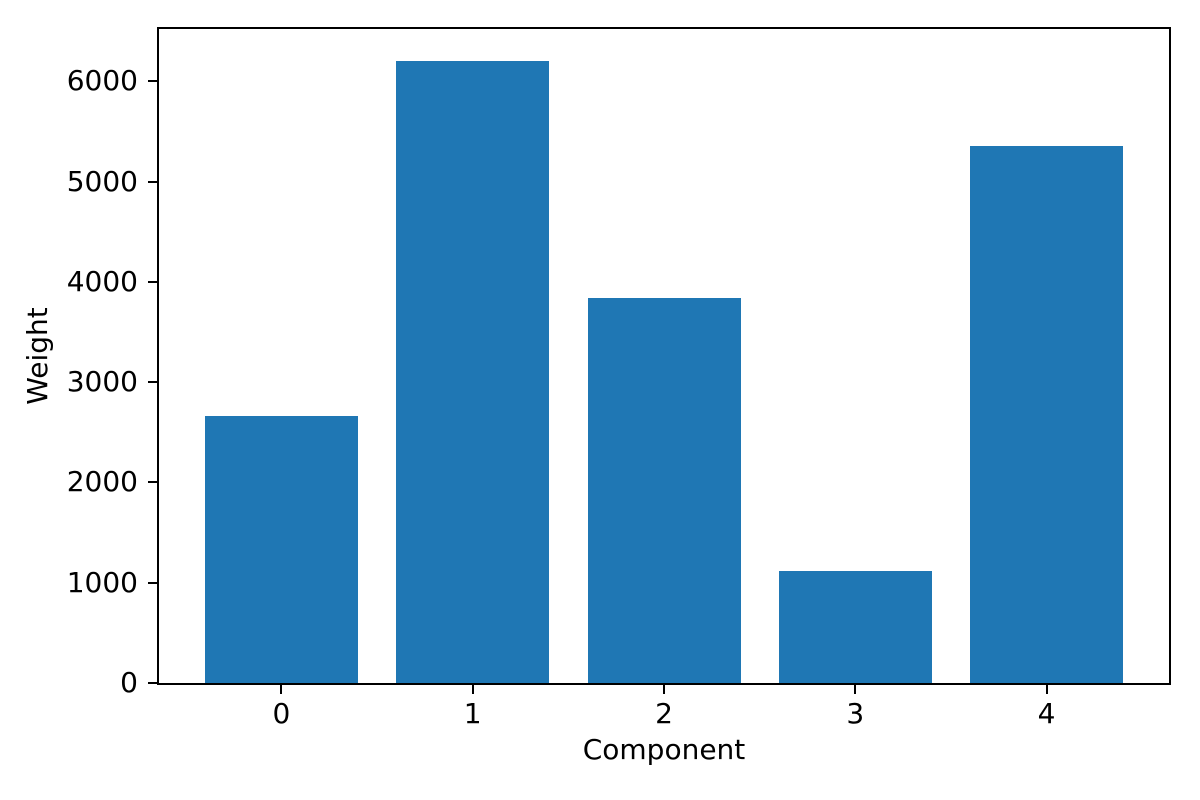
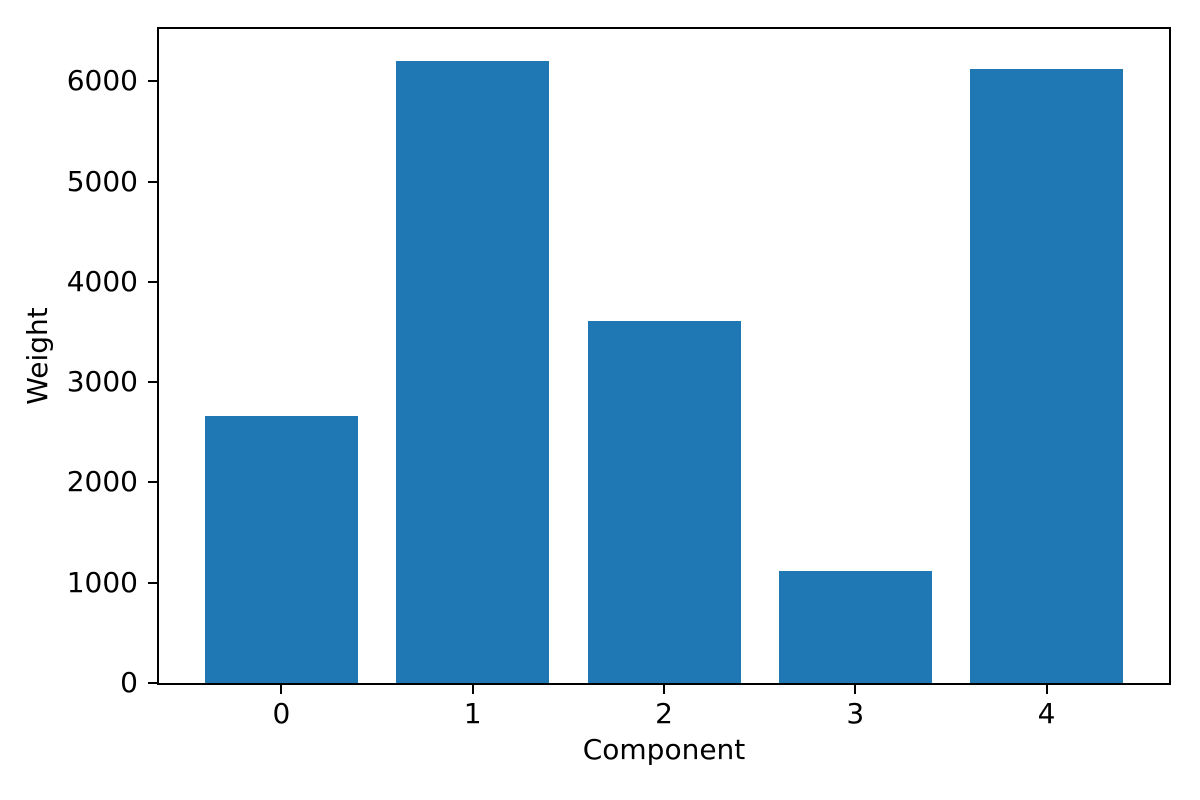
2: 3840 -> 3610
4: 5350 -> 6120
